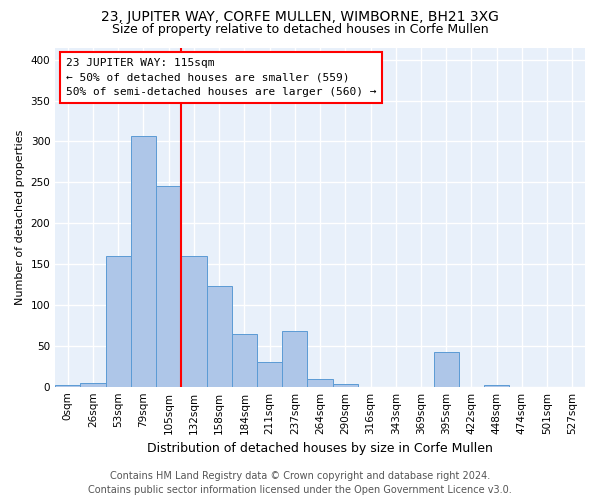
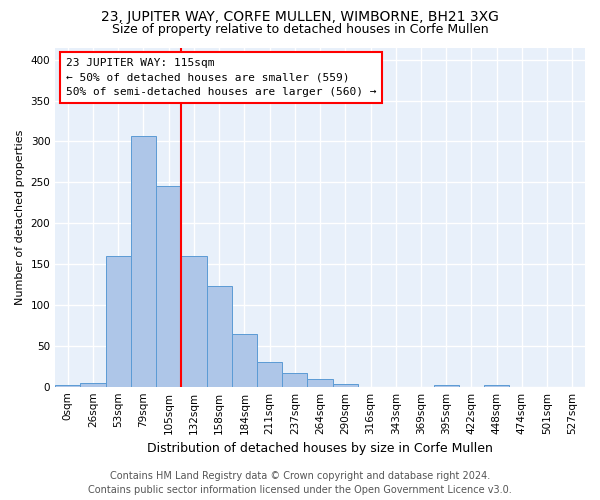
237sqm: 68 -> 17
395sqm: 42 -> 2
